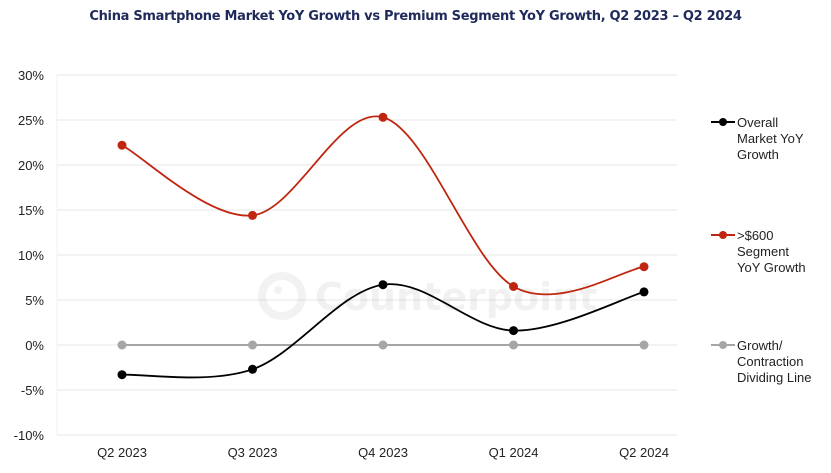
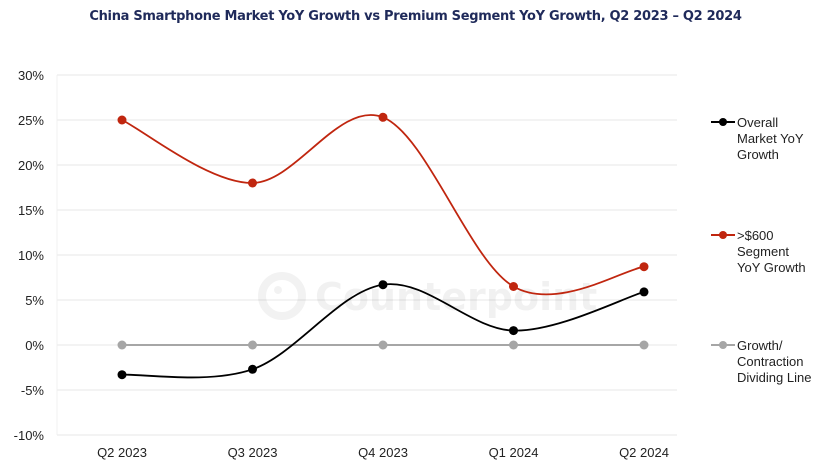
>$600 Segment YoY Growth/Q2 2023: 22% -> 25%
>$600 Segment YoY Growth/Q3 2023: 14% -> 18%
